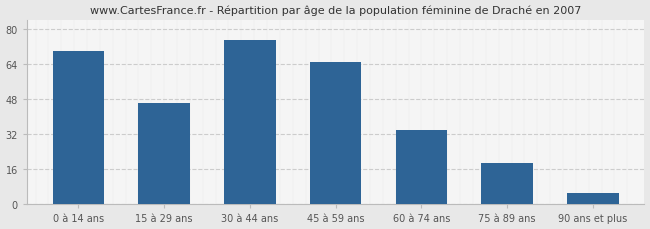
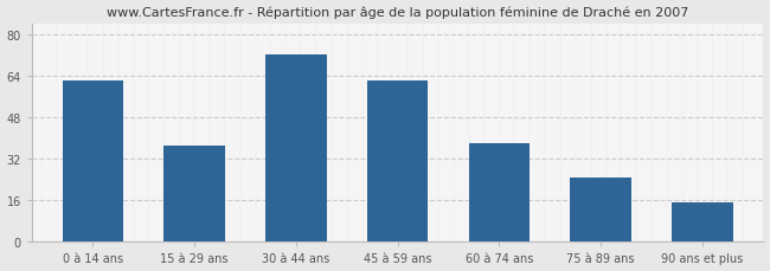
0 à 14 ans: 70 -> 62
15 à 29 ans: 46 -> 37
30 à 44 ans: 75 -> 72
45 à 59 ans: 65 -> 62
60 à 74 ans: 34 -> 38
75 à 89 ans: 19 -> 25
90 ans et plus: 5 -> 15
